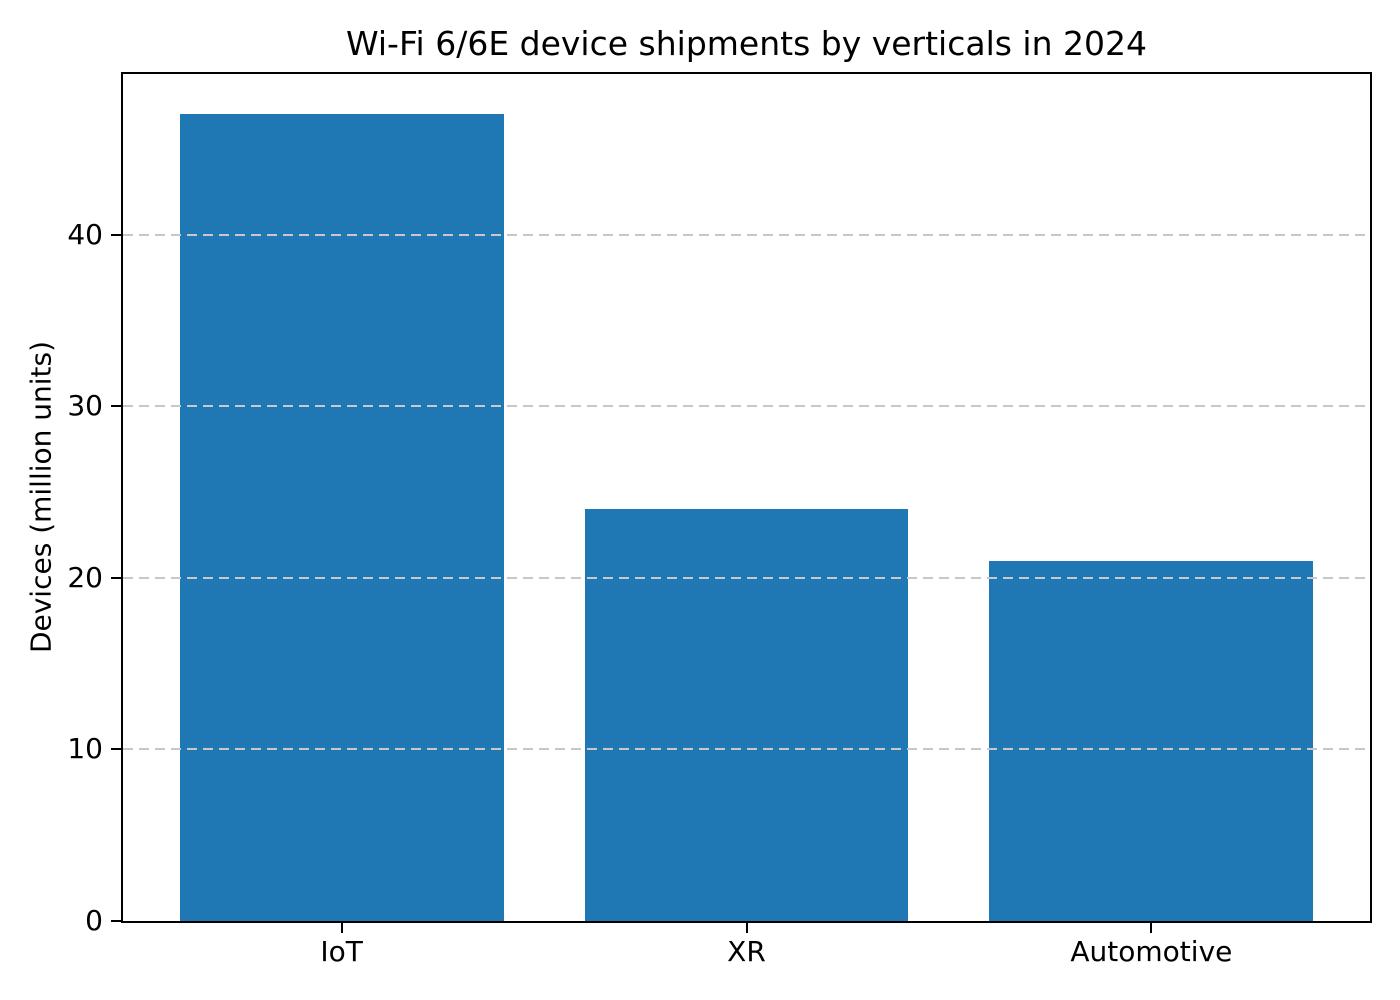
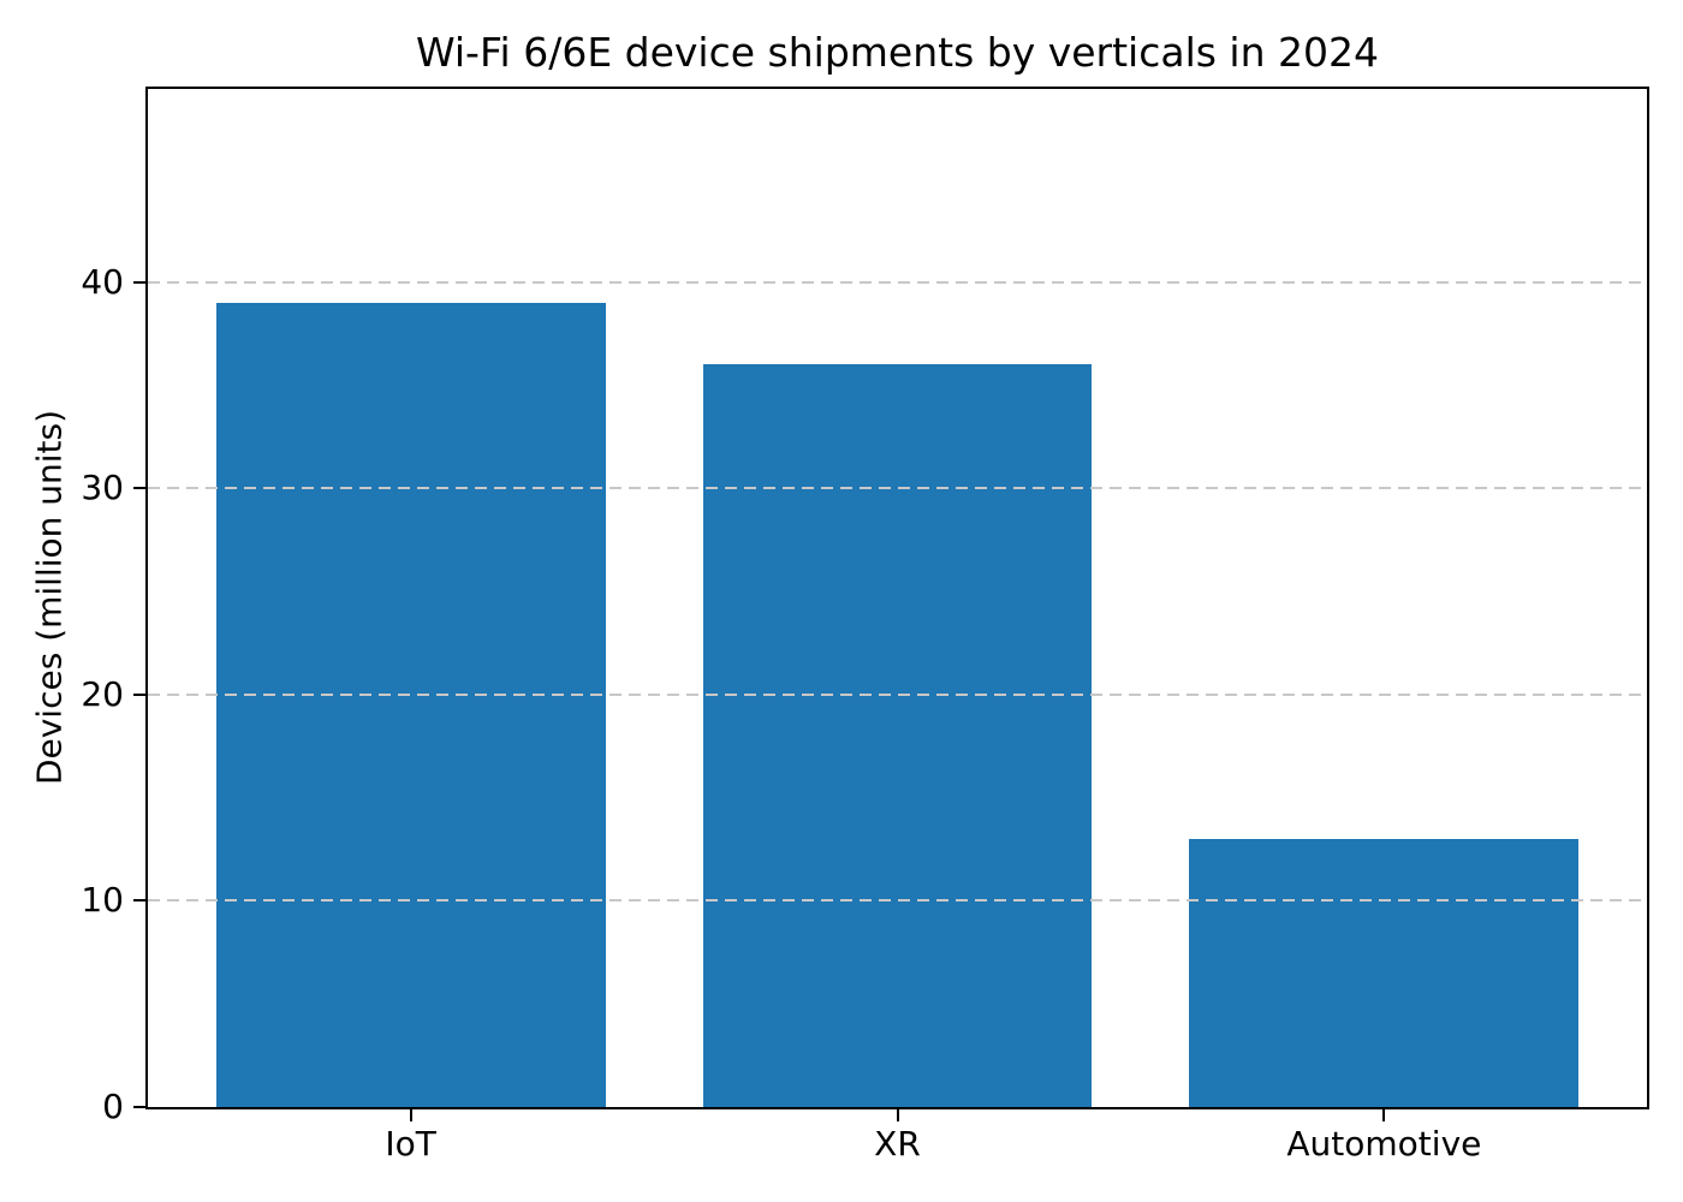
IoT: 47 -> 39
XR: 24 -> 36
Automotive: 21 -> 13
